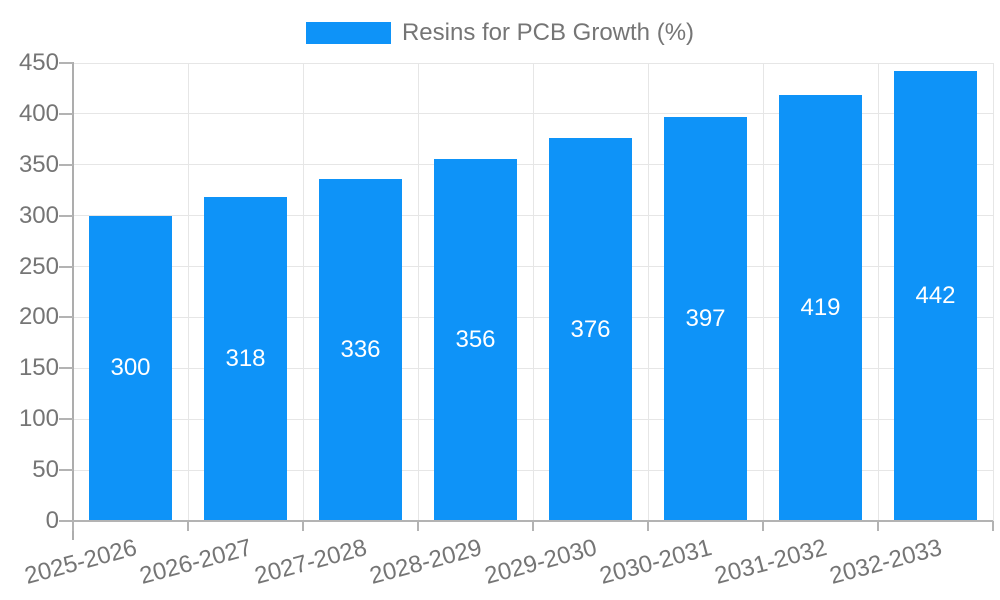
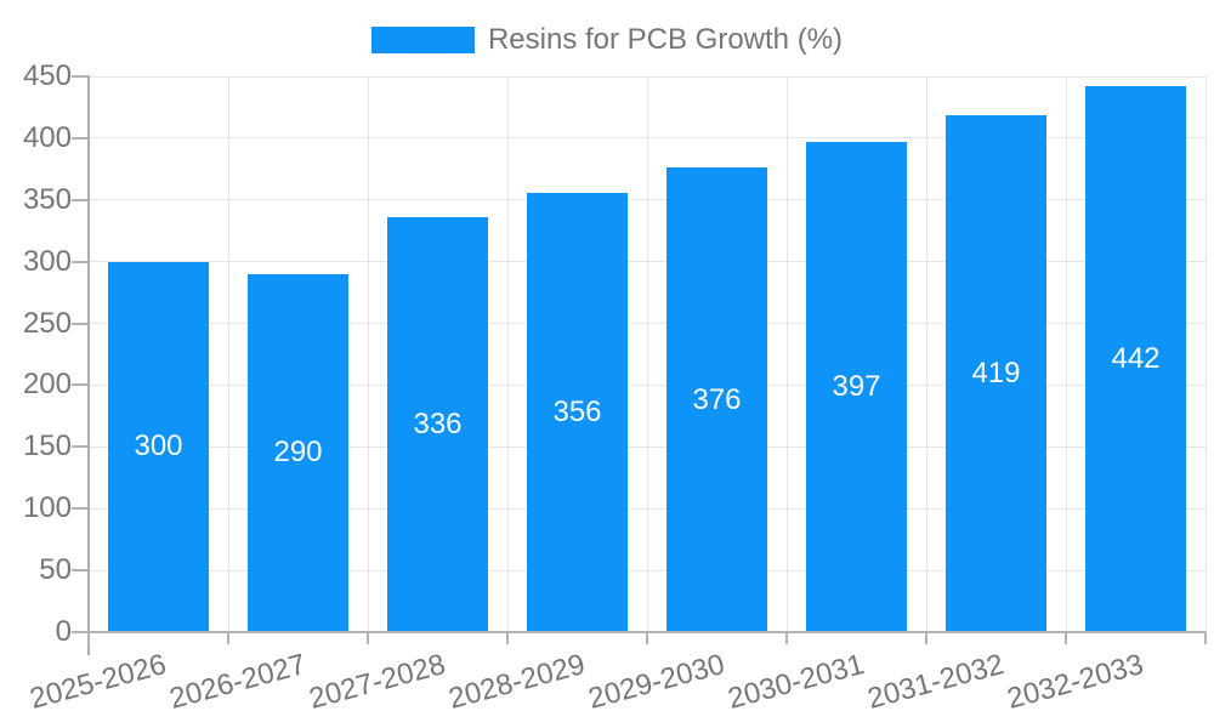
2026-2027: 318 -> 290
